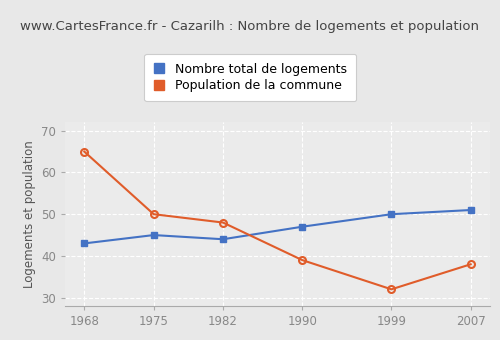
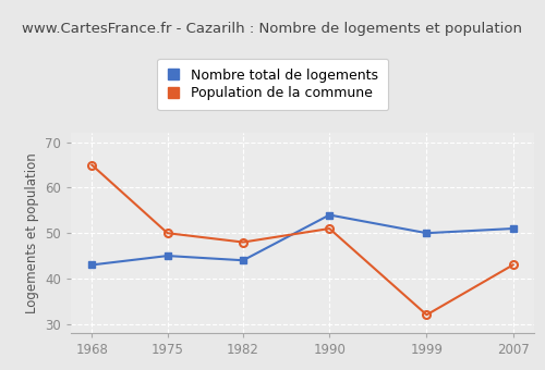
Nombre total de logements/1990: 47 -> 54
Population de la commune/1990: 39 -> 51
Population de la commune/2007: 38 -> 43
